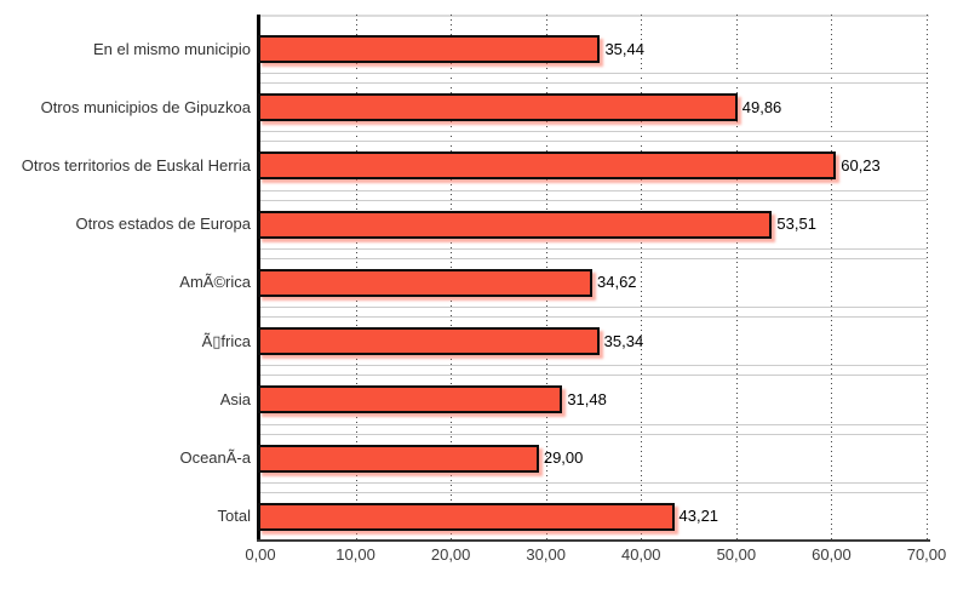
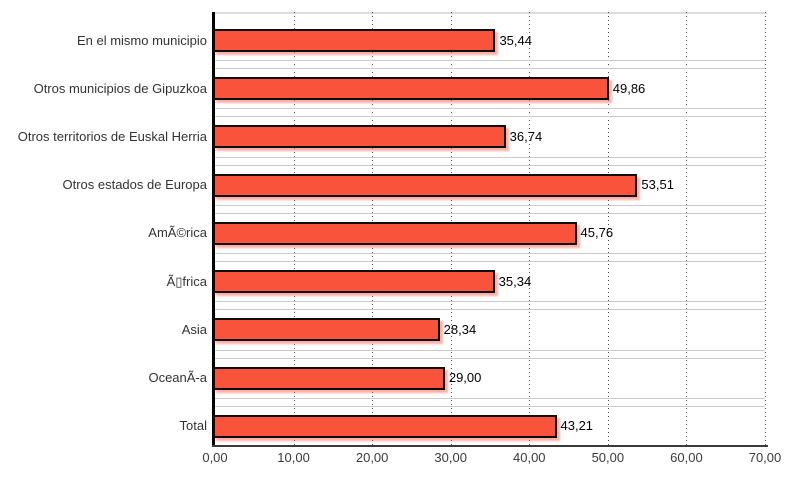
Otros territorios de Euskal Herria: 60,23 -> 36,74
AmÃ©rica: 34,62 -> 45,76
Asia: 31,48 -> 28,34
